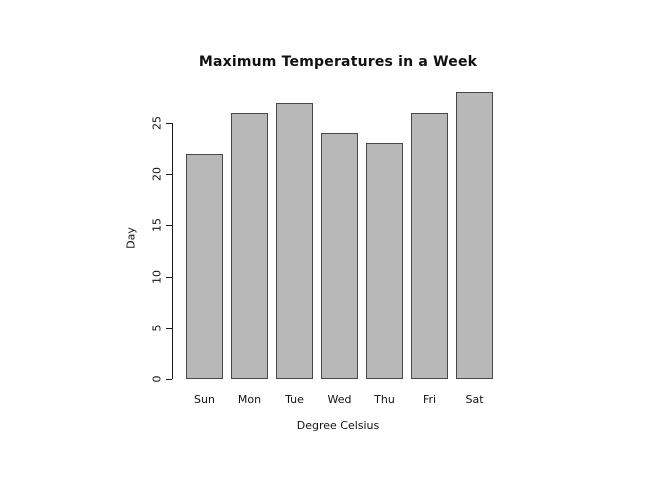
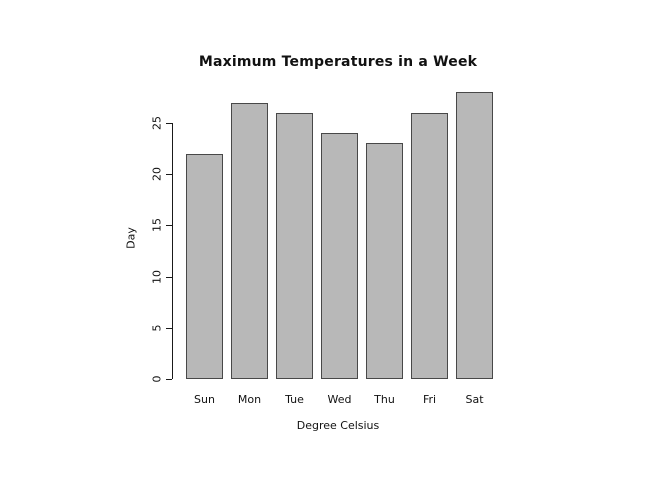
Mon: 26 -> 27
Tue: 27 -> 26
